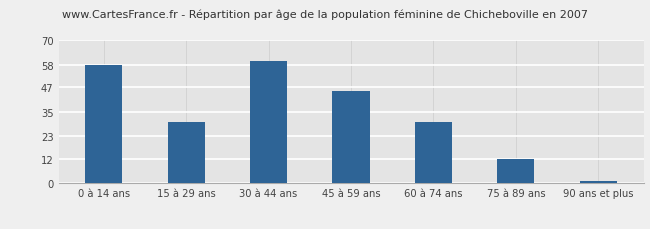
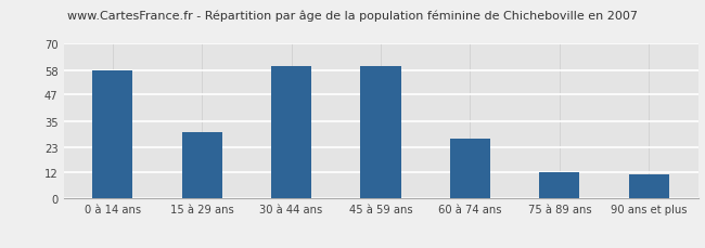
45 à 59 ans: 45 -> 60
60 à 74 ans: 30 -> 27
90 ans et plus: 1 -> 11
